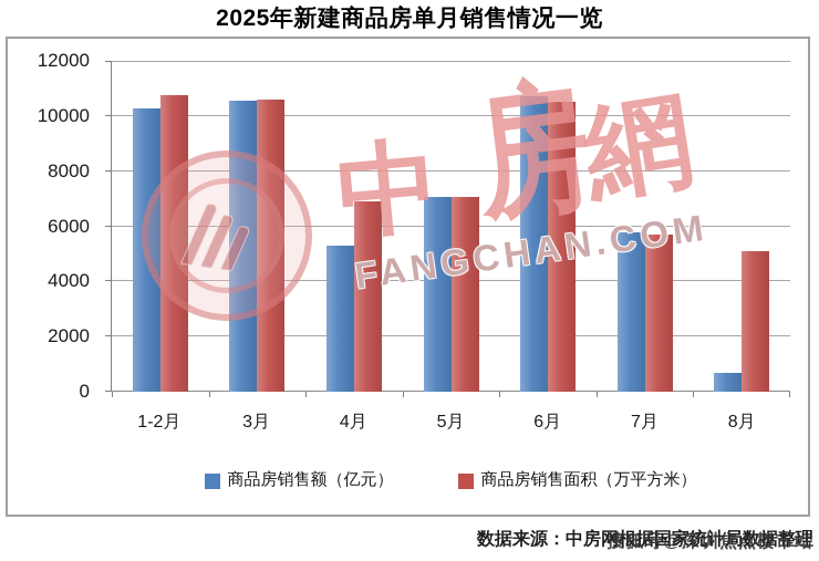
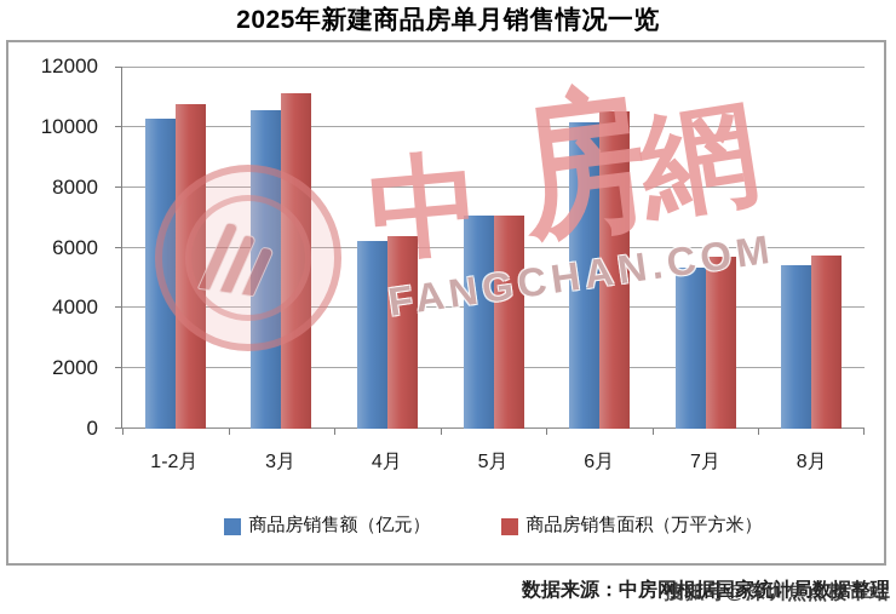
商品房销售面积（万平方米）/3月: 10600 -> 11100
商品房销售额（亿元）/4月: 5300 -> 6200
商品房销售面积（万平方米）/4月: 6900 -> 6400
商品房销售额（亿元）/6月: 10700 -> 10200
商品房销售额（亿元）/7月: 5800 -> 5300
商品房销售额（亿元）/8月: 700 -> 5400
商品房销售面积（万平方米）/8月: 5100 -> 5700
